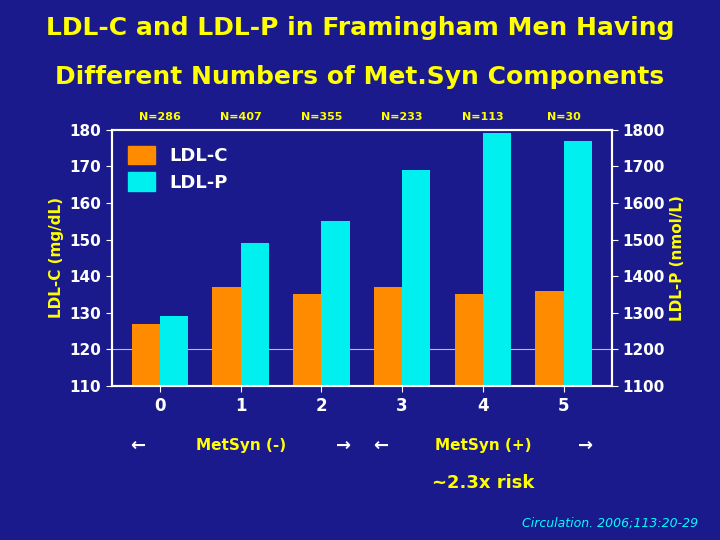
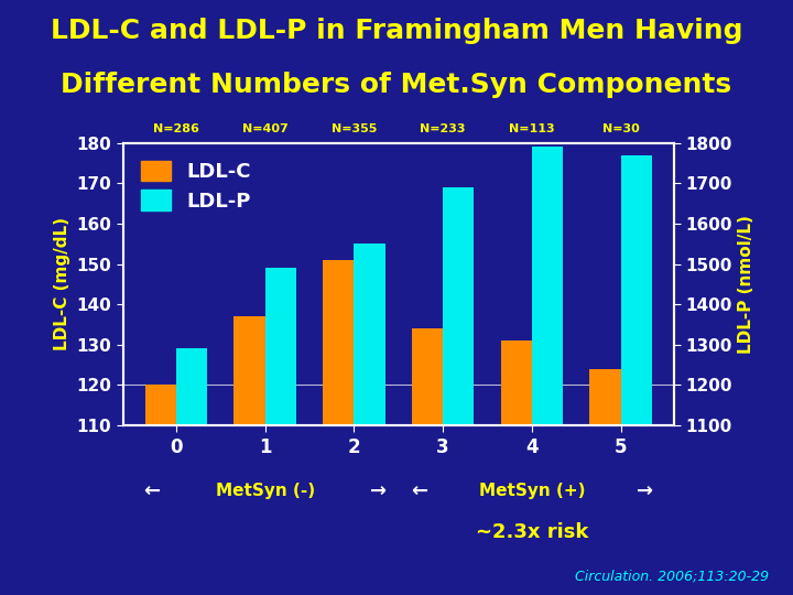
LDL-C/0: 127 -> 120
LDL-C/2: 135 -> 151
LDL-C/3: 137 -> 134
LDL-C/4: 135 -> 131
LDL-C/5: 136 -> 124
